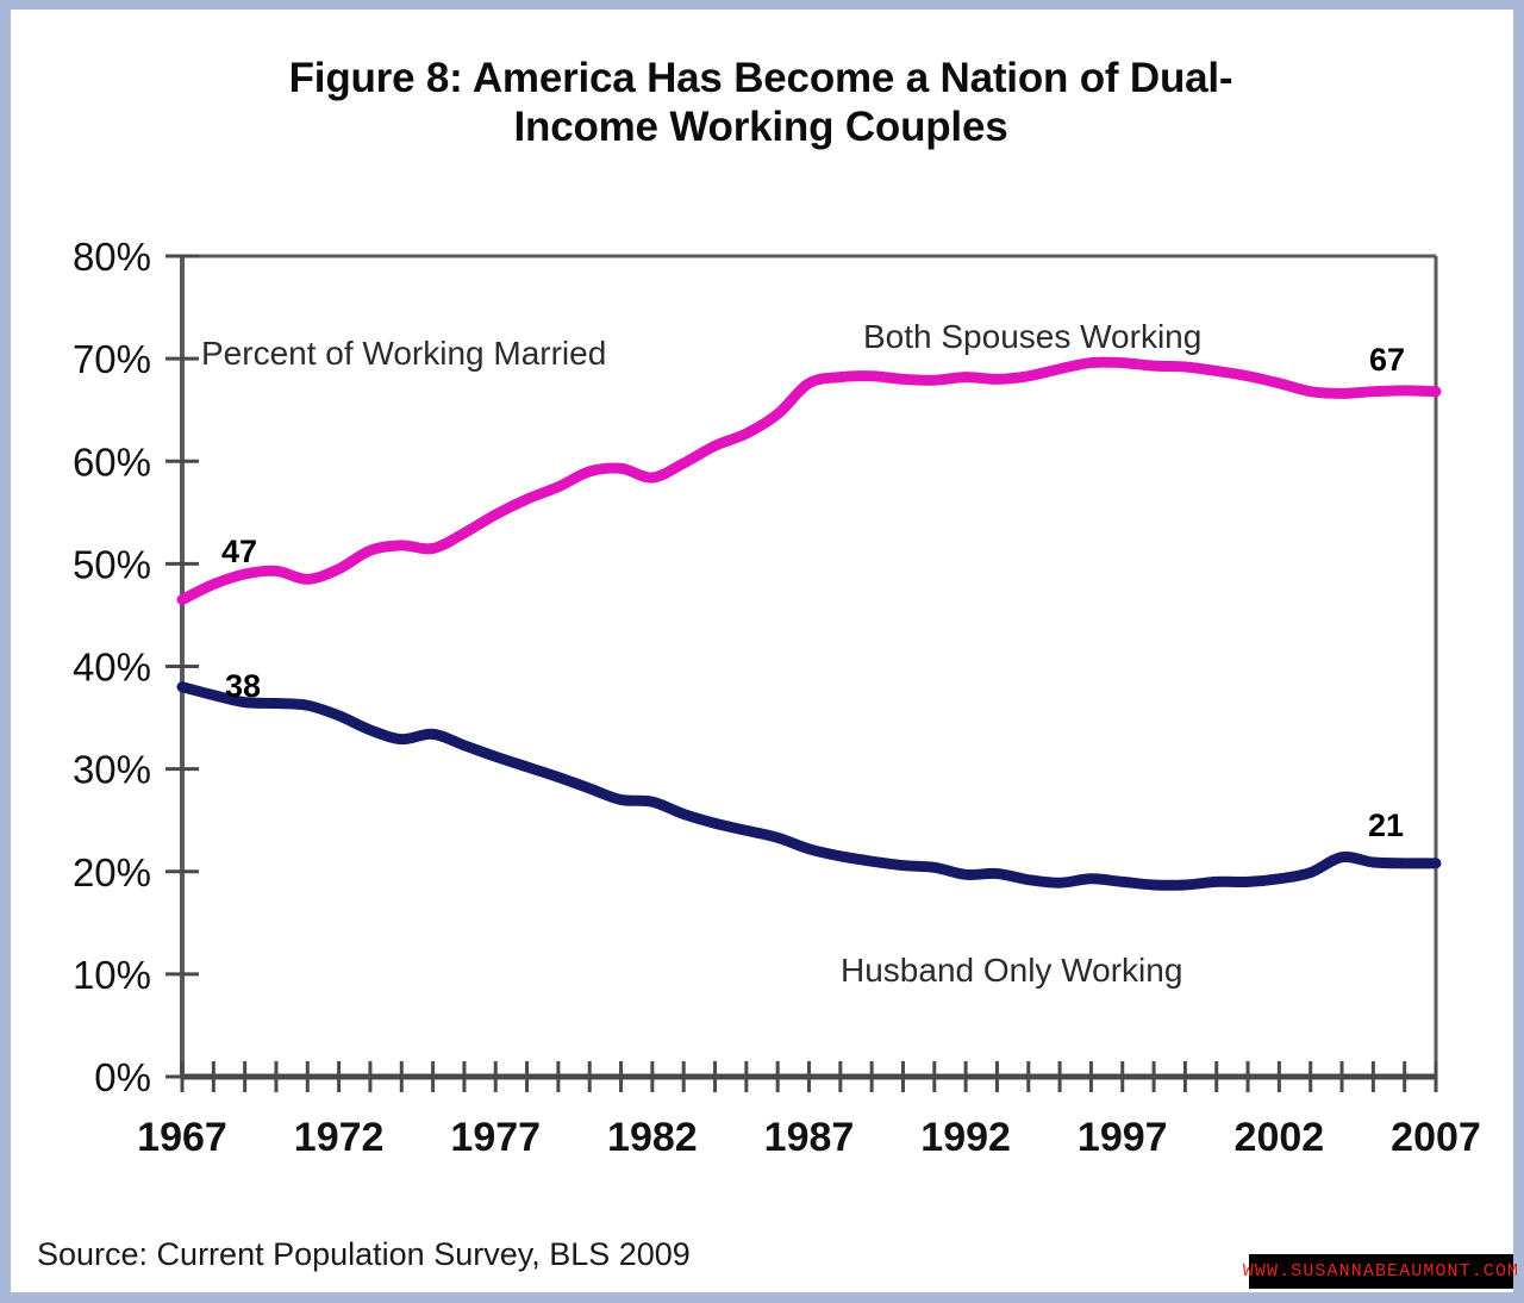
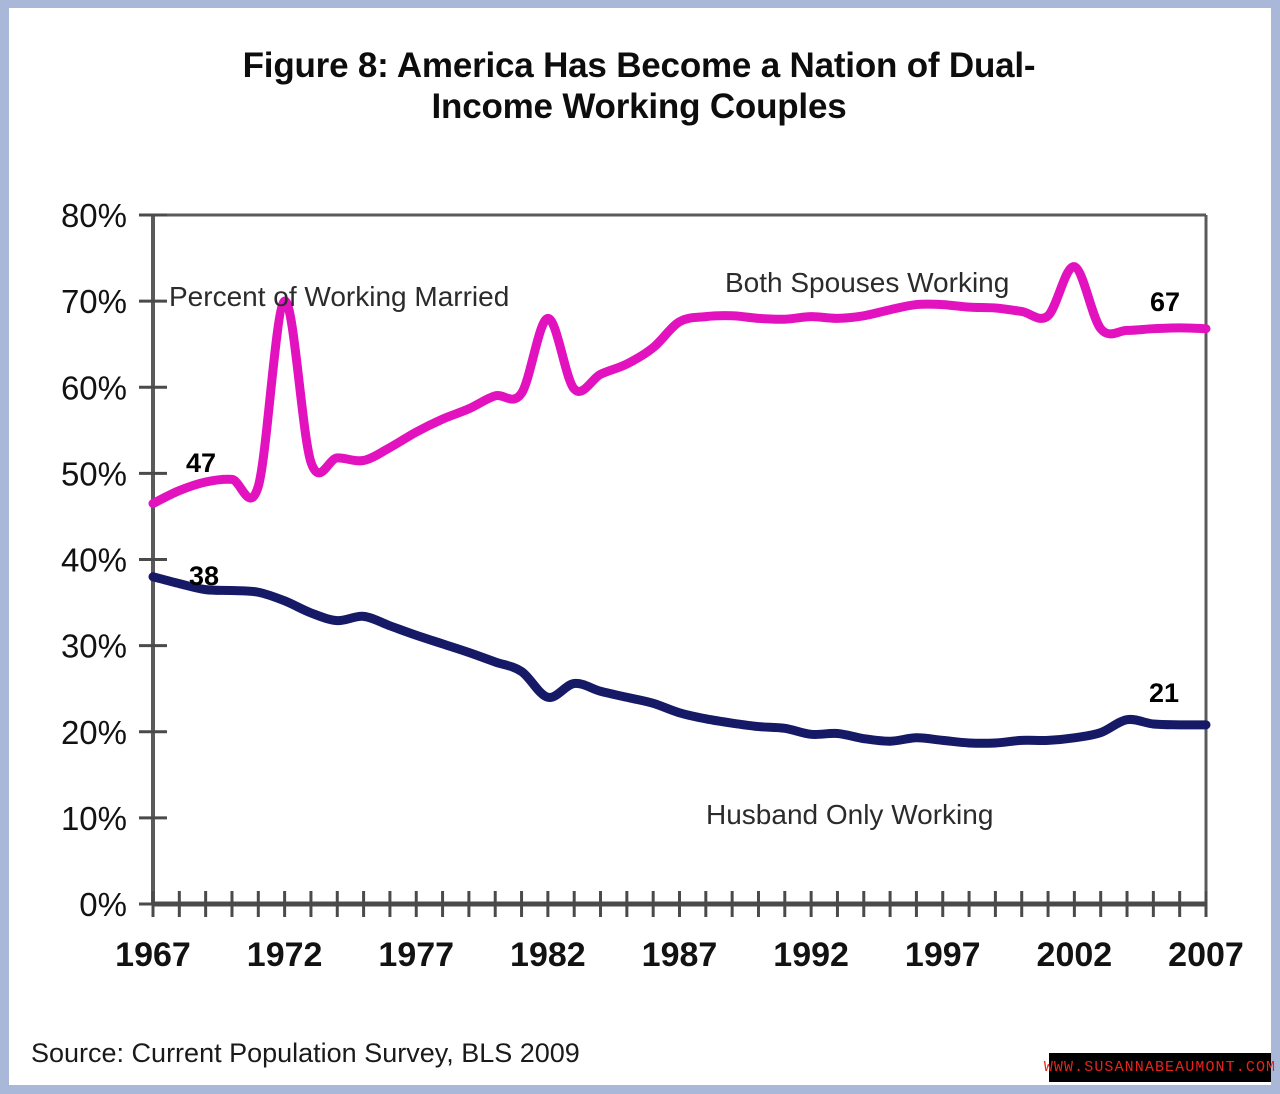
Both Spouses Working/1972: 50% -> 70%
Both Spouses Working/1982: 58% -> 68%
Husband Only Working/1982: 27% -> 24%
Both Spouses Working/2002: 68% -> 74%
